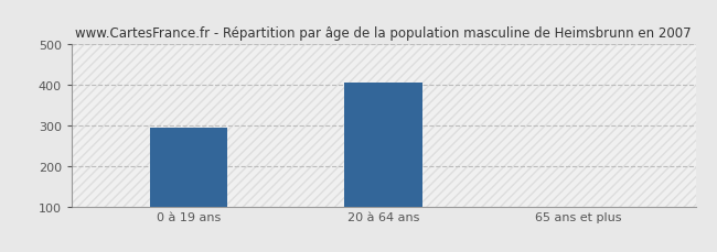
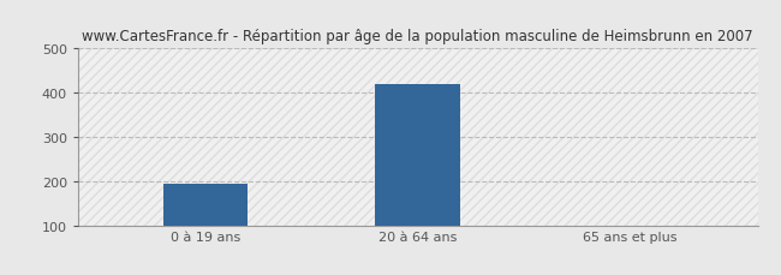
0 à 19 ans: 295 -> 195
20 à 64 ans: 405 -> 420
